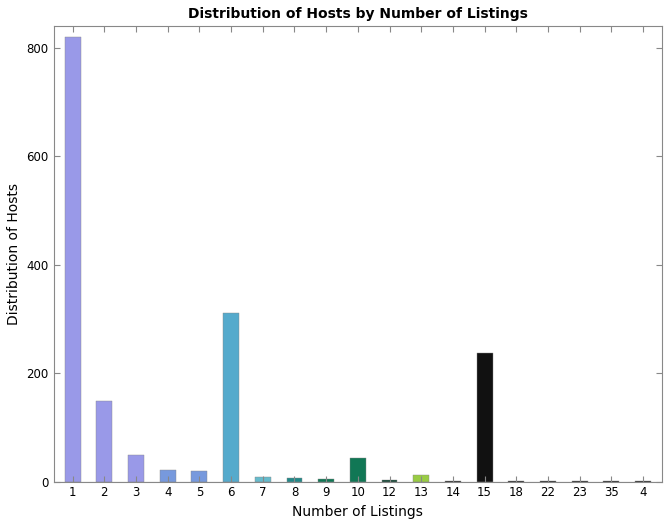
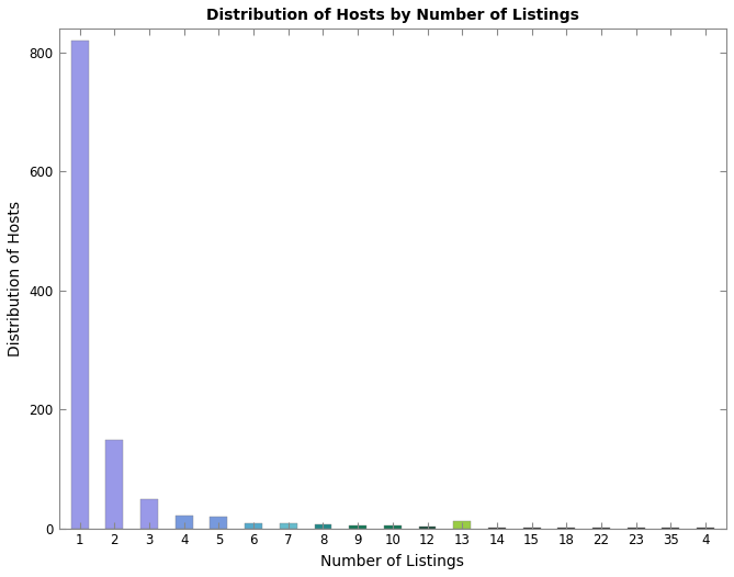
6: 312 -> 8
10: 44 -> 5
15: 238 -> 2
